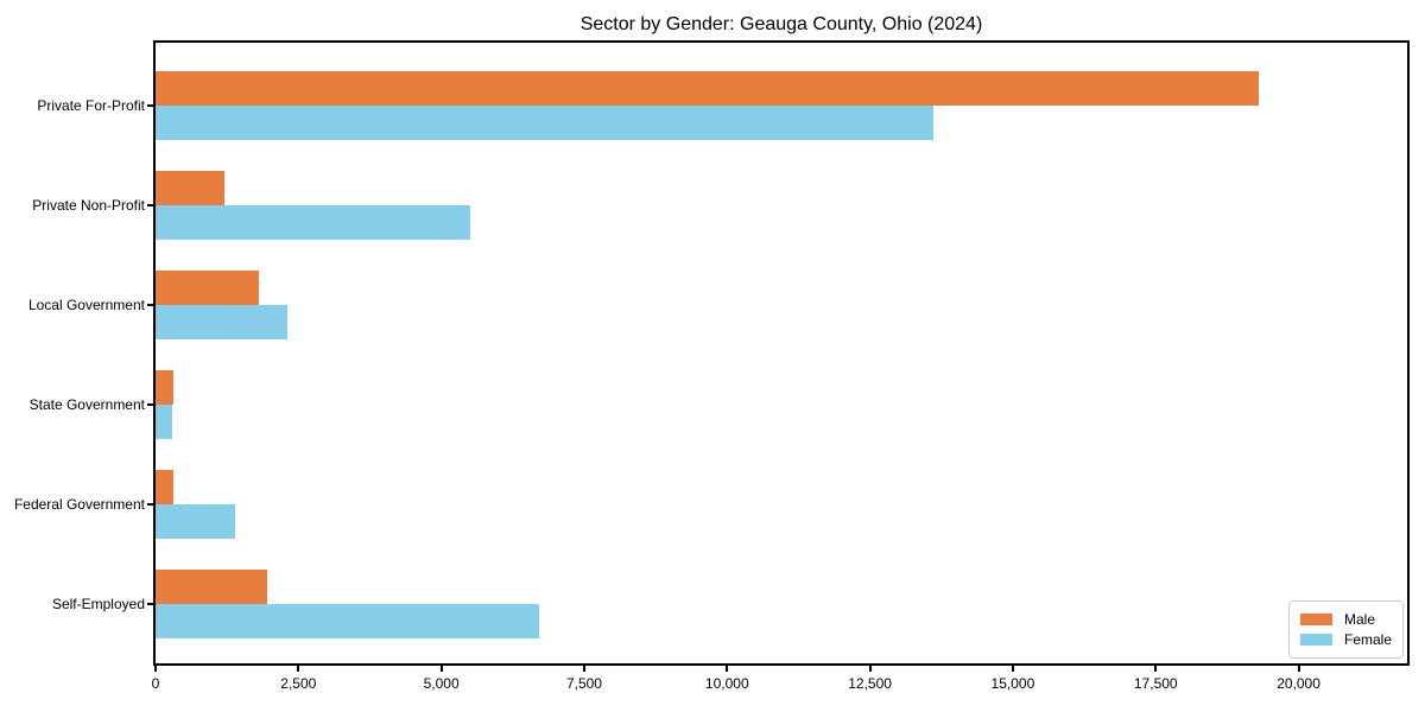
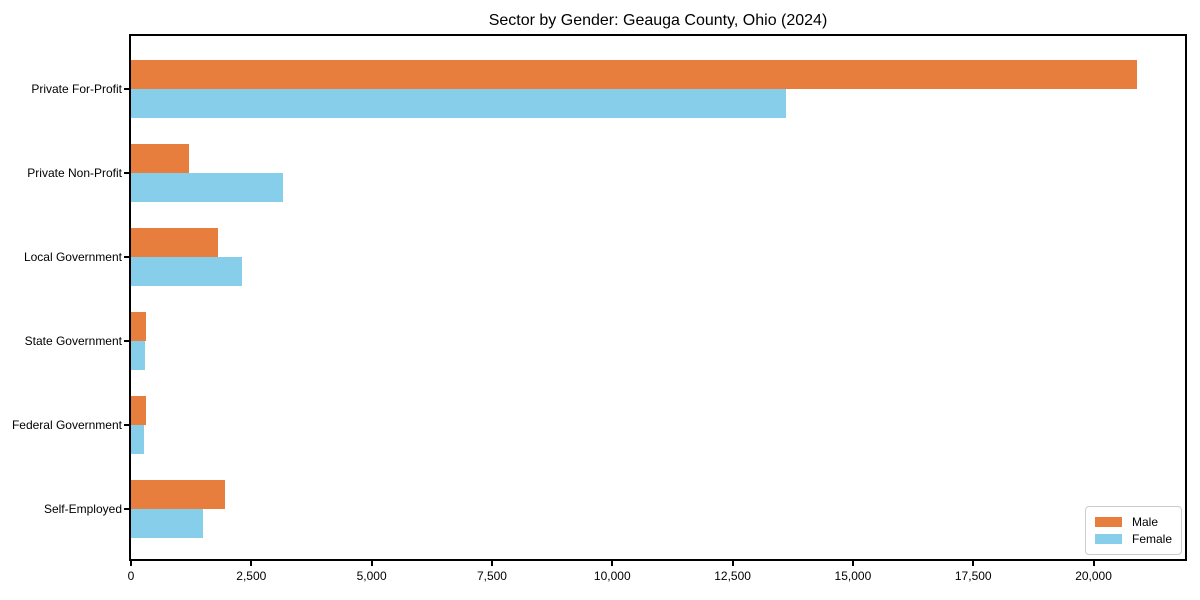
Male/Private For-Profit: 19300 -> 20900
Female/Private Non-Profit: 5500 -> 3200
Female/Federal Government: 1400 -> 300
Female/Self-Employed: 6700 -> 1500
